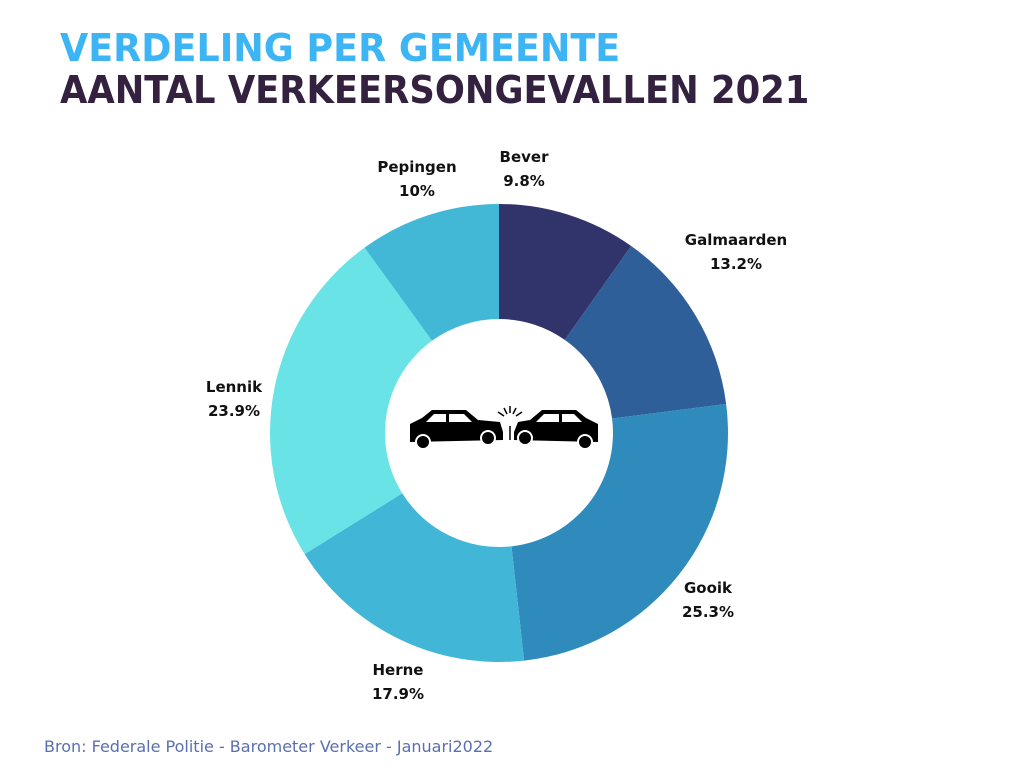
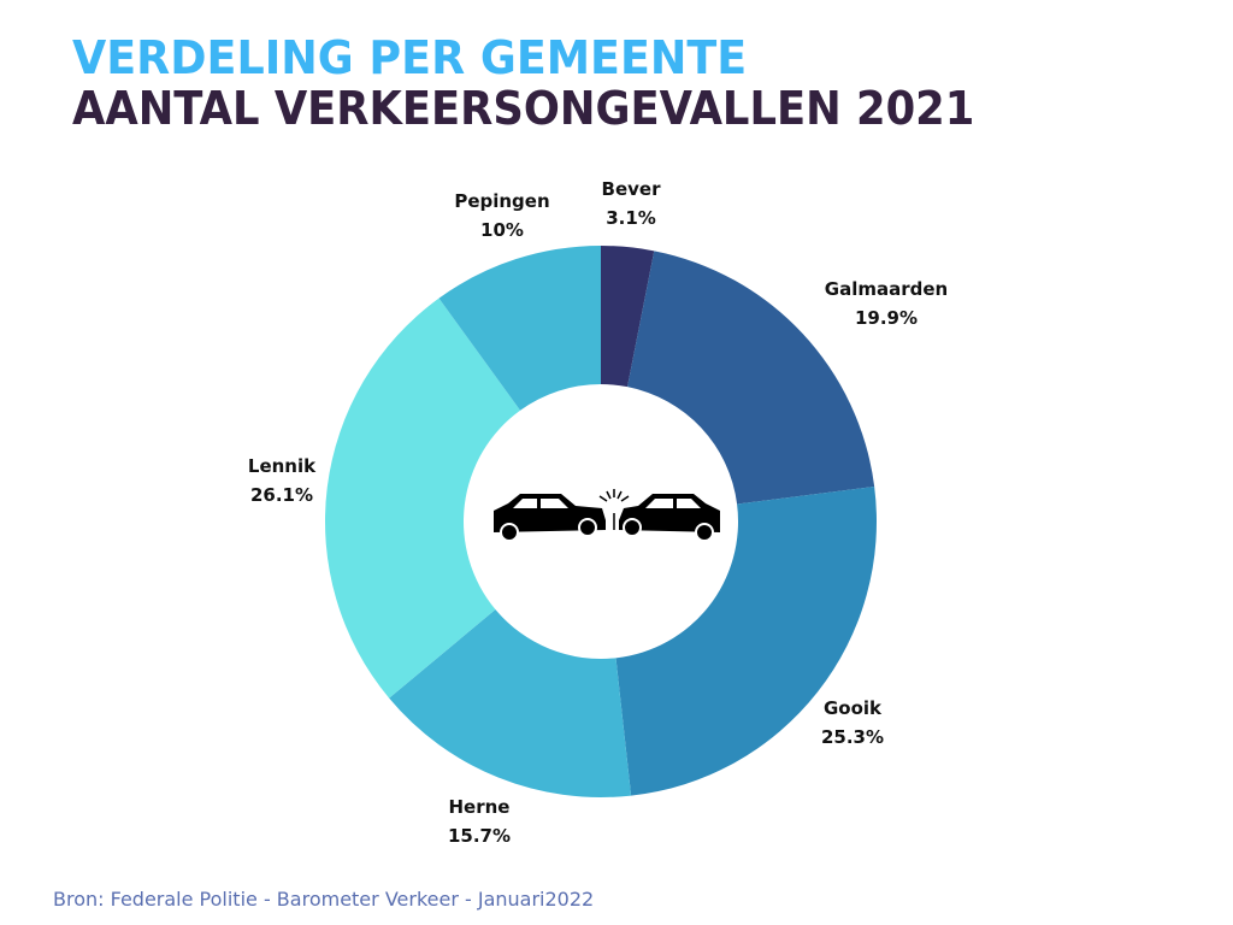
Bever: 9.8% -> 3.1%
Galmaarden: 13.2% -> 19.9%
Herne: 17.9% -> 15.7%
Lennik: 23.9% -> 26.1%
